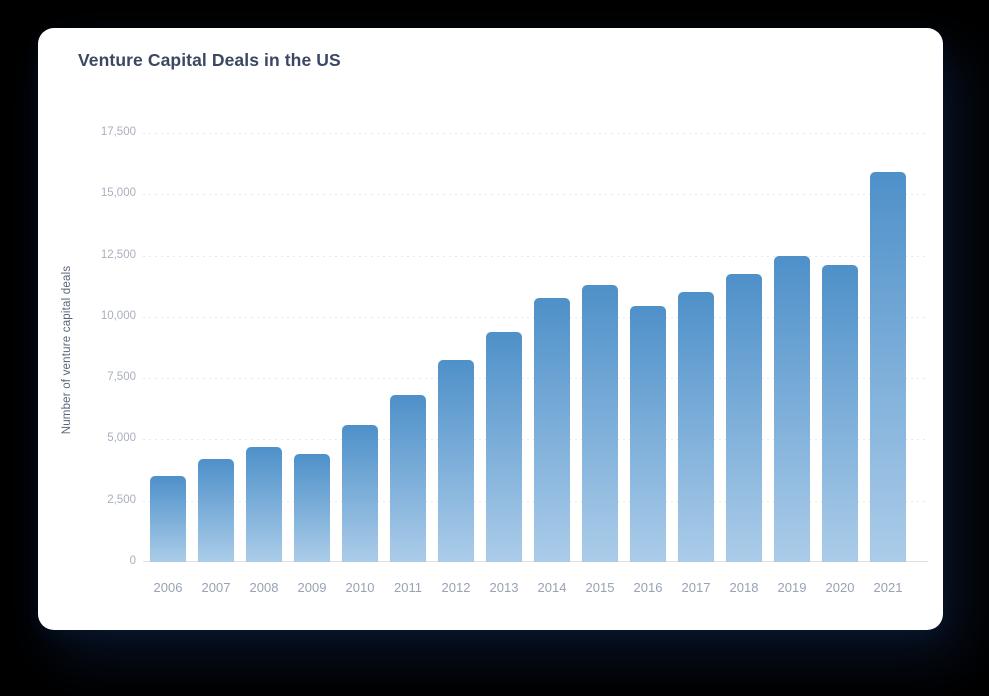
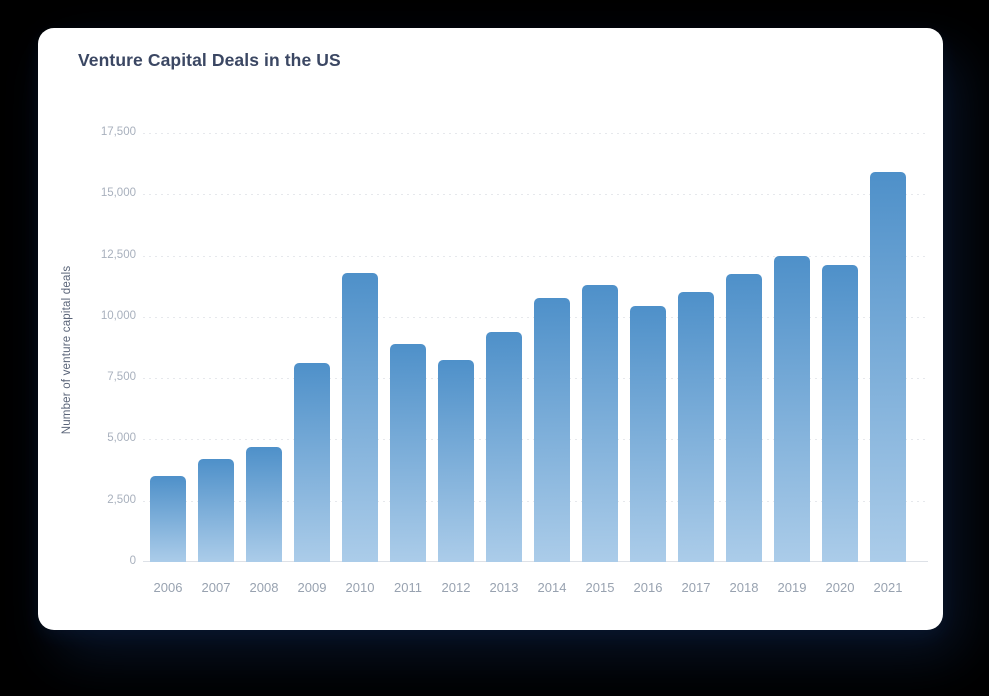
2009: 4400 -> 8100
2010: 5600 -> 11800
2011: 6800 -> 8900
